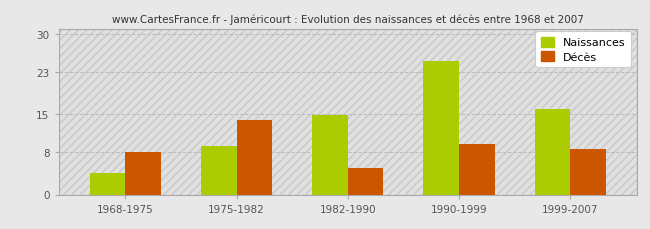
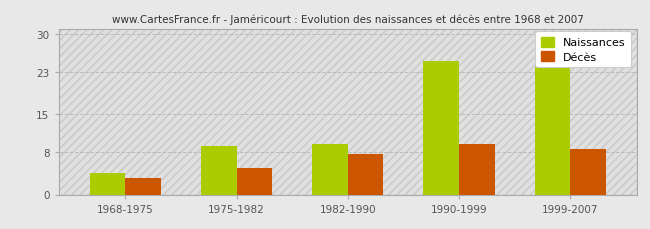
Décès/1968-1975: 8.0 -> 3.0
Décès/1975-1982: 14.0 -> 5.0
Naissances/1982-1990: 14.8 -> 9.5
Décès/1982-1990: 5.0 -> 7.5
Naissances/1999-2007: 16.0 -> 24.0
